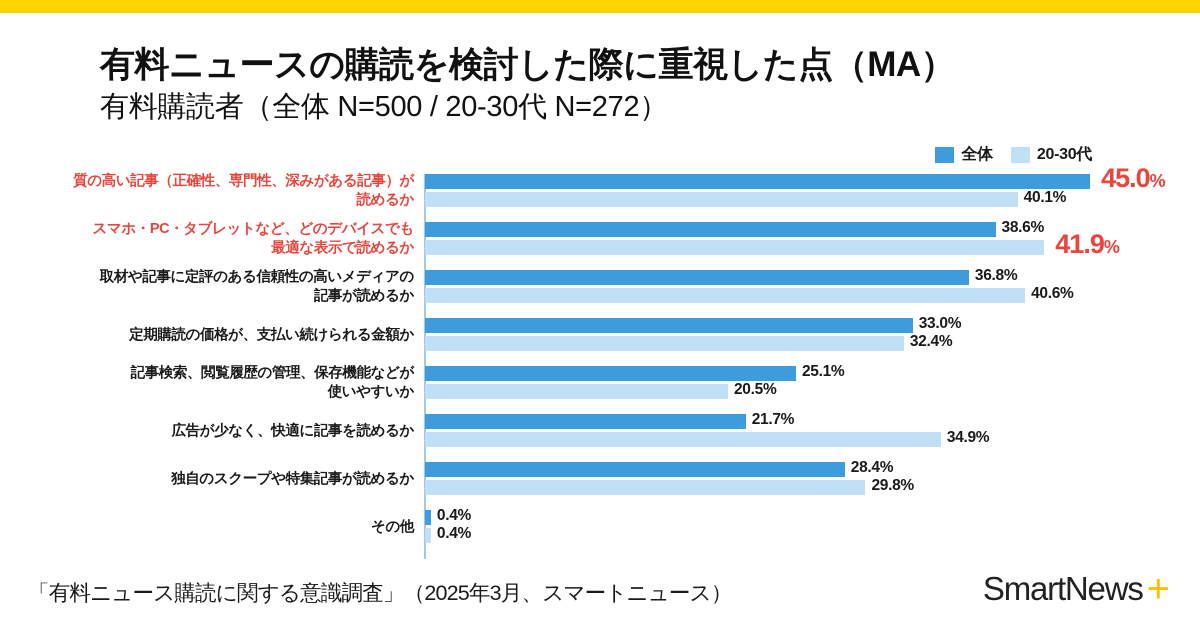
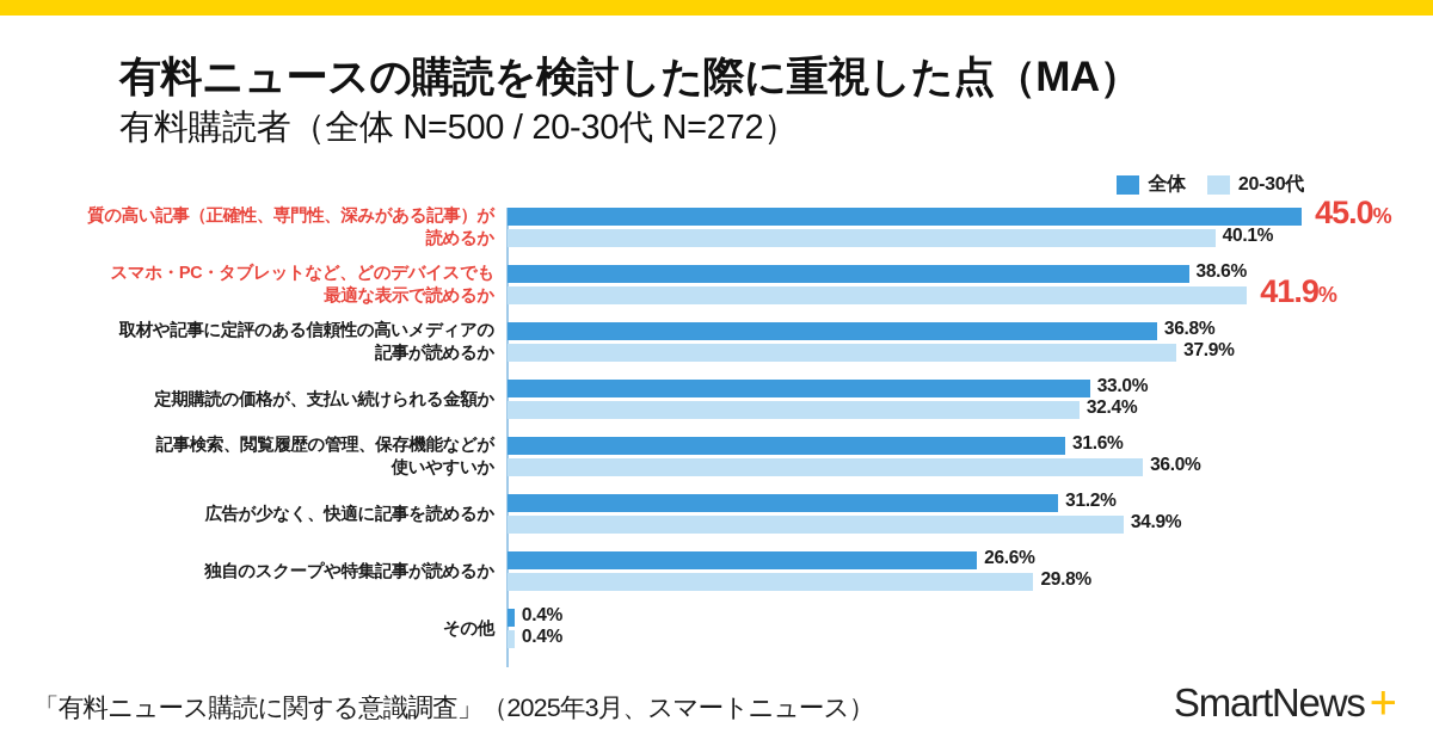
20-30代/取材や記事に定評のある信頼性の高いメディアの 記事が読めるか: 40.6% -> 37.9%
全体/記事検索、閲覧履歴の管理、保存機能などが 使いやすいか: 25.1% -> 31.6%
20-30代/記事検索、閲覧履歴の管理、保存機能などが 使いやすいか: 20.5% -> 36.0%
全体/広告が少なく、快適に記事を読めるか: 21.7% -> 31.2%
全体/独自のスクープや特集記事が読めるか: 28.4% -> 26.6%
